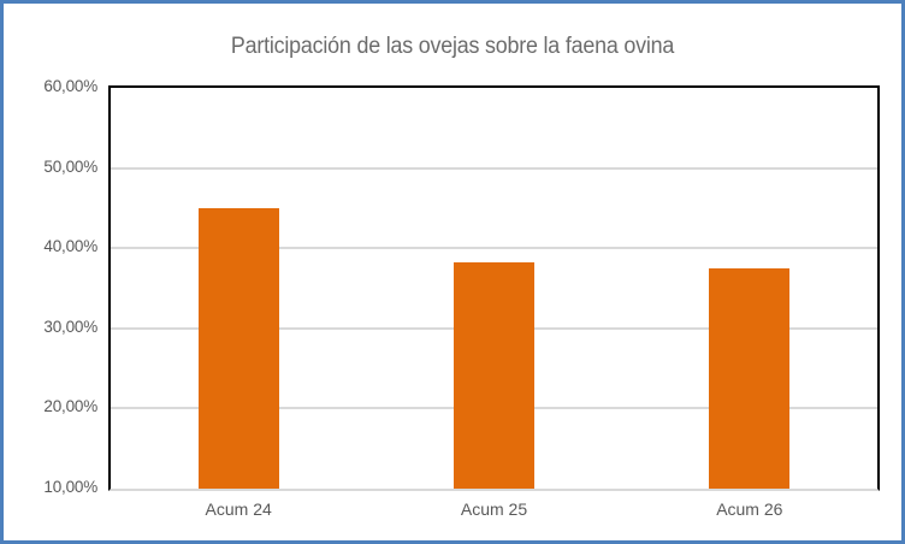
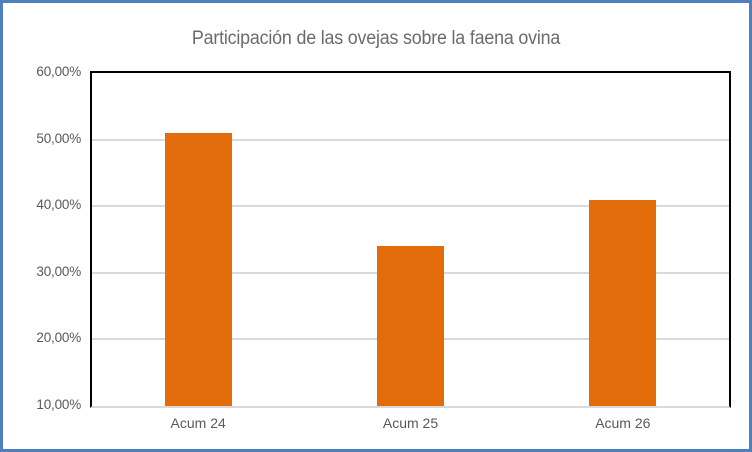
Acum 24: 45% -> 51%
Acum 25: 38% -> 34%
Acum 26: 38% -> 41%
